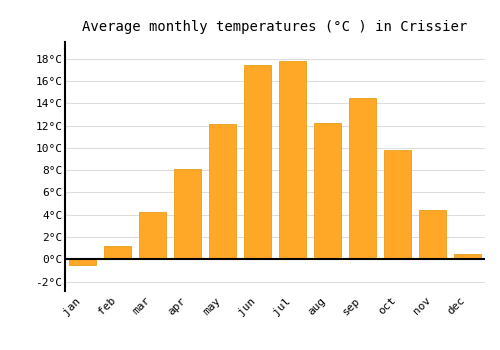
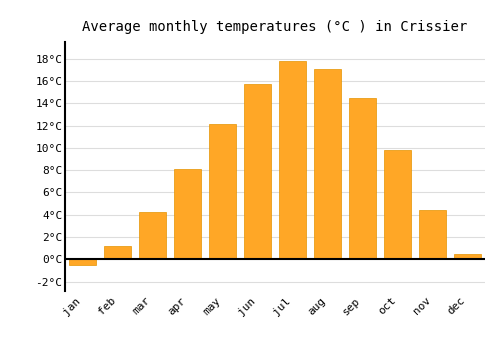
jun: 17.4°C -> 15.7°C
aug: 12.2°C -> 17.1°C
